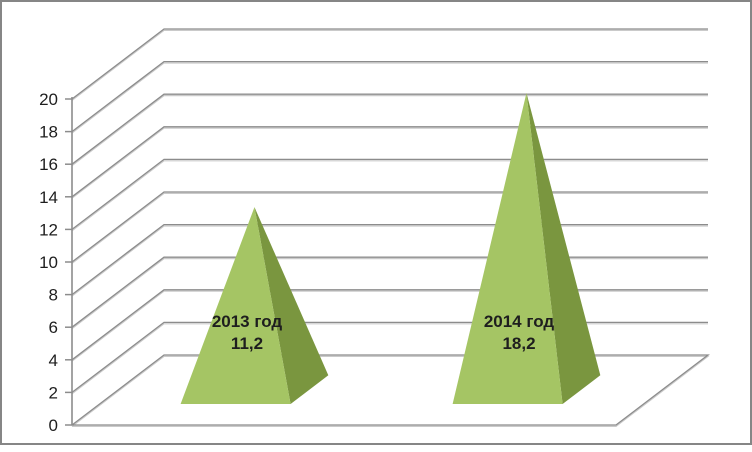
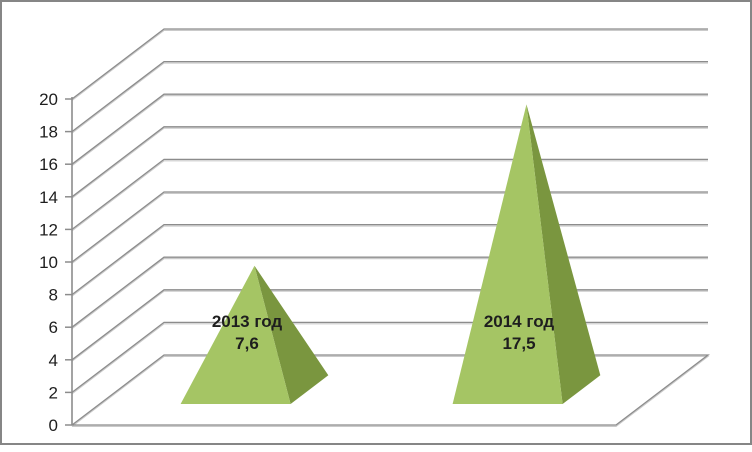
2013 год: 11,2 -> 7,6
2014 год: 18,2 -> 17,5
